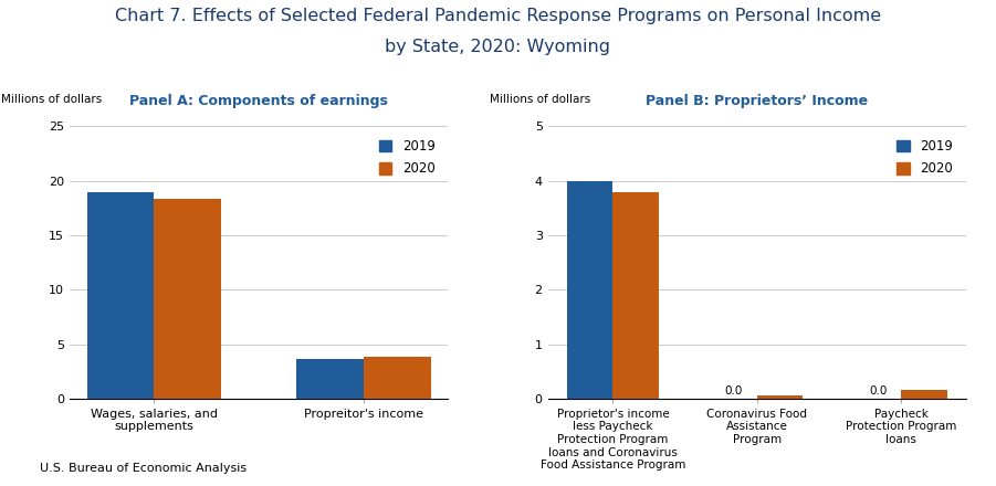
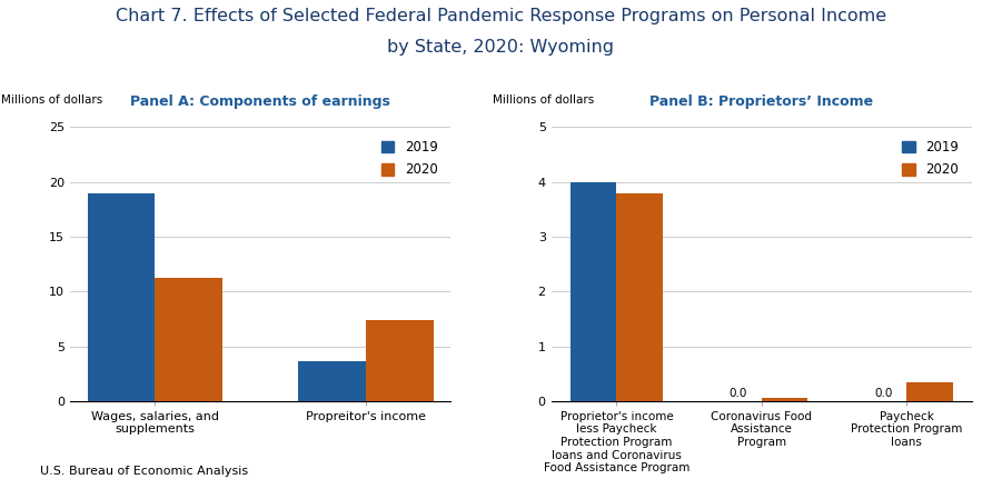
Panel A: Components of earnings/2020/Wages, salaries, and supplements: 18.3 -> 11.2
Panel A: Components of earnings/2020/Propreitor's income: 3.8 -> 7.4
Panel B: Proprietors’ Income/2020/Paycheck Protection Program loans: 0.15 -> 0.35
